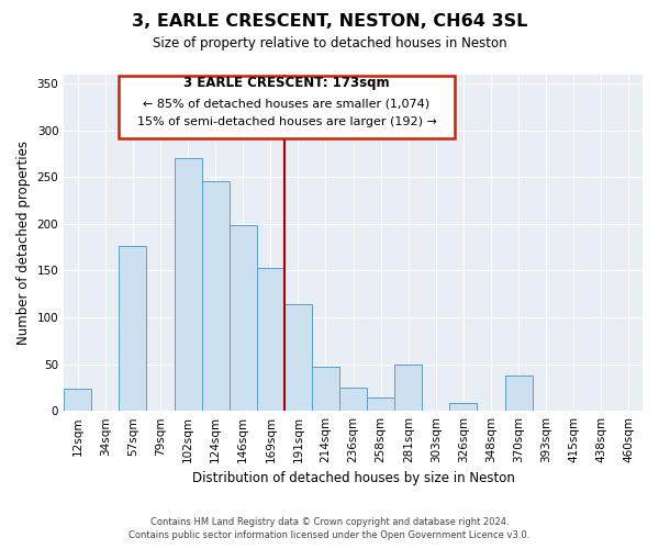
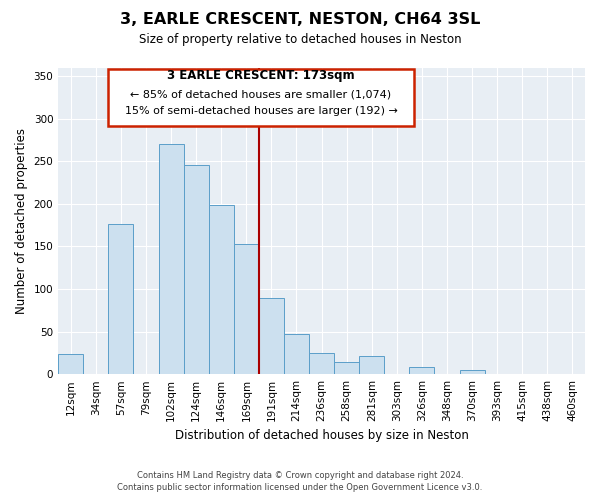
191sqm: 114 -> 89
281sqm: 50 -> 21
370sqm: 38 -> 5
